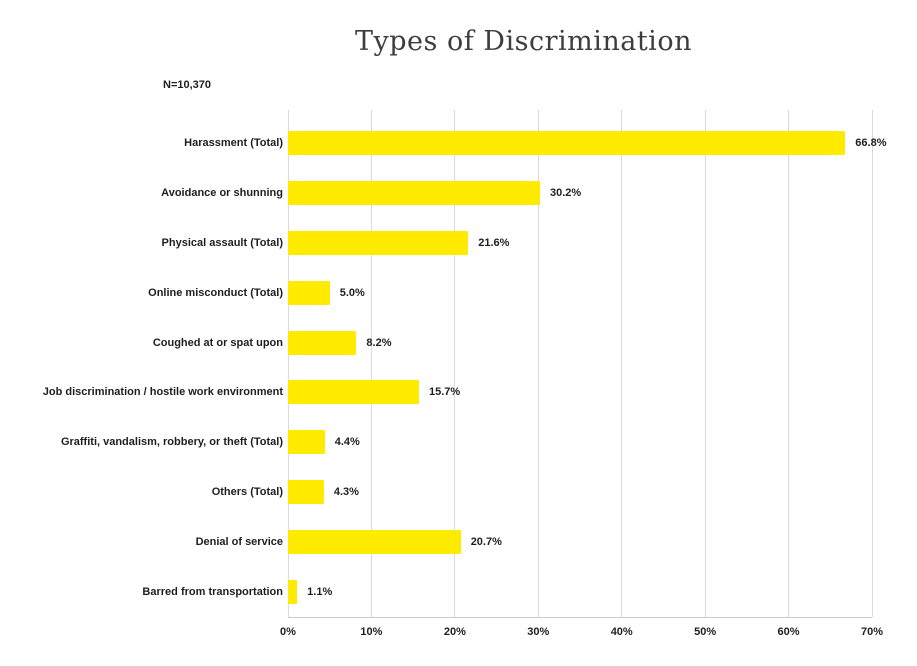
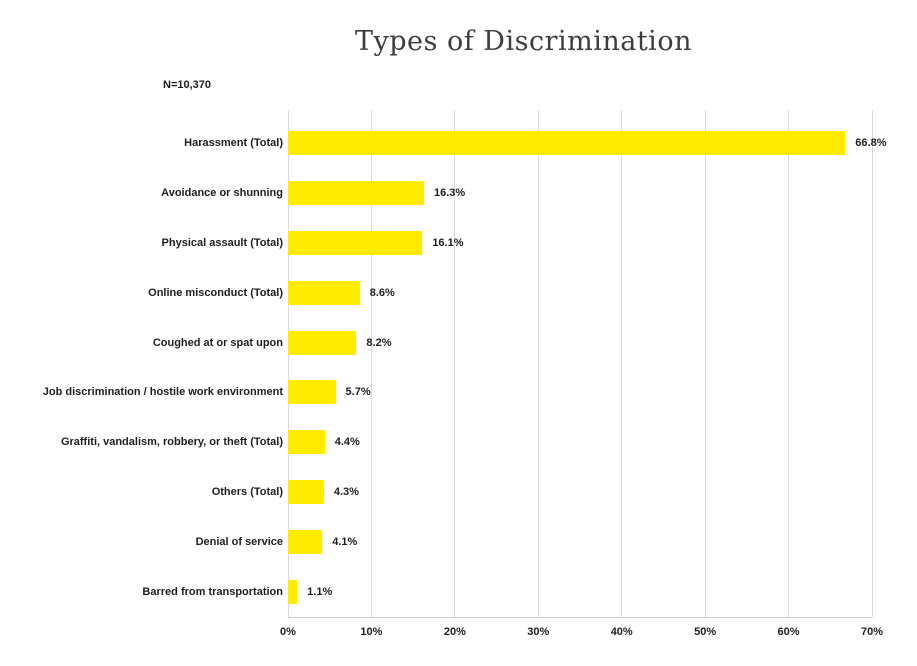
Avoidance or shunning: 30.2% -> 16.3%
Physical assault (Total): 21.6% -> 16.1%
Online misconduct (Total): 5.0% -> 8.6%
Job discrimination / hostile work environment: 15.7% -> 5.7%
Denial of service: 20.7% -> 4.1%
